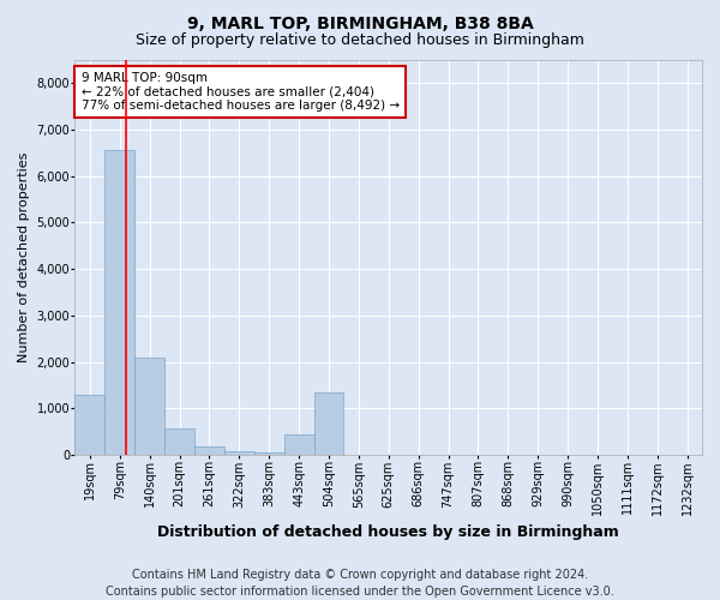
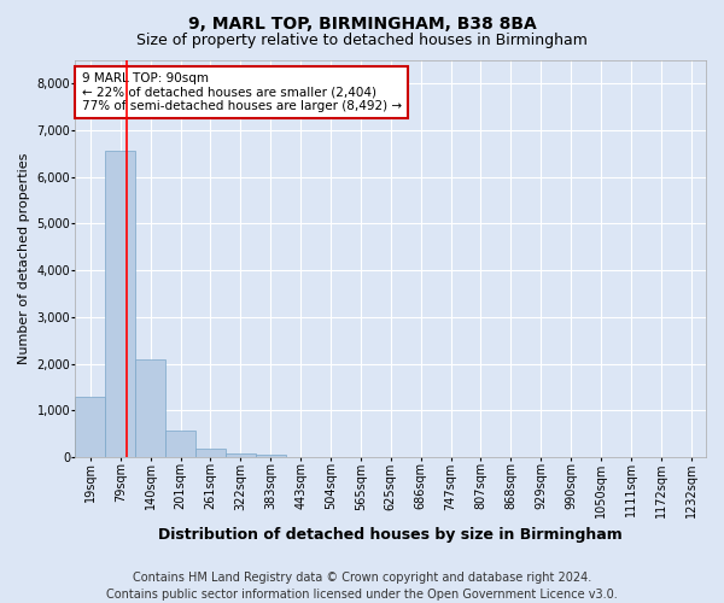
443sqm: 450 -> 10
504sqm: 1,350 -> 0
